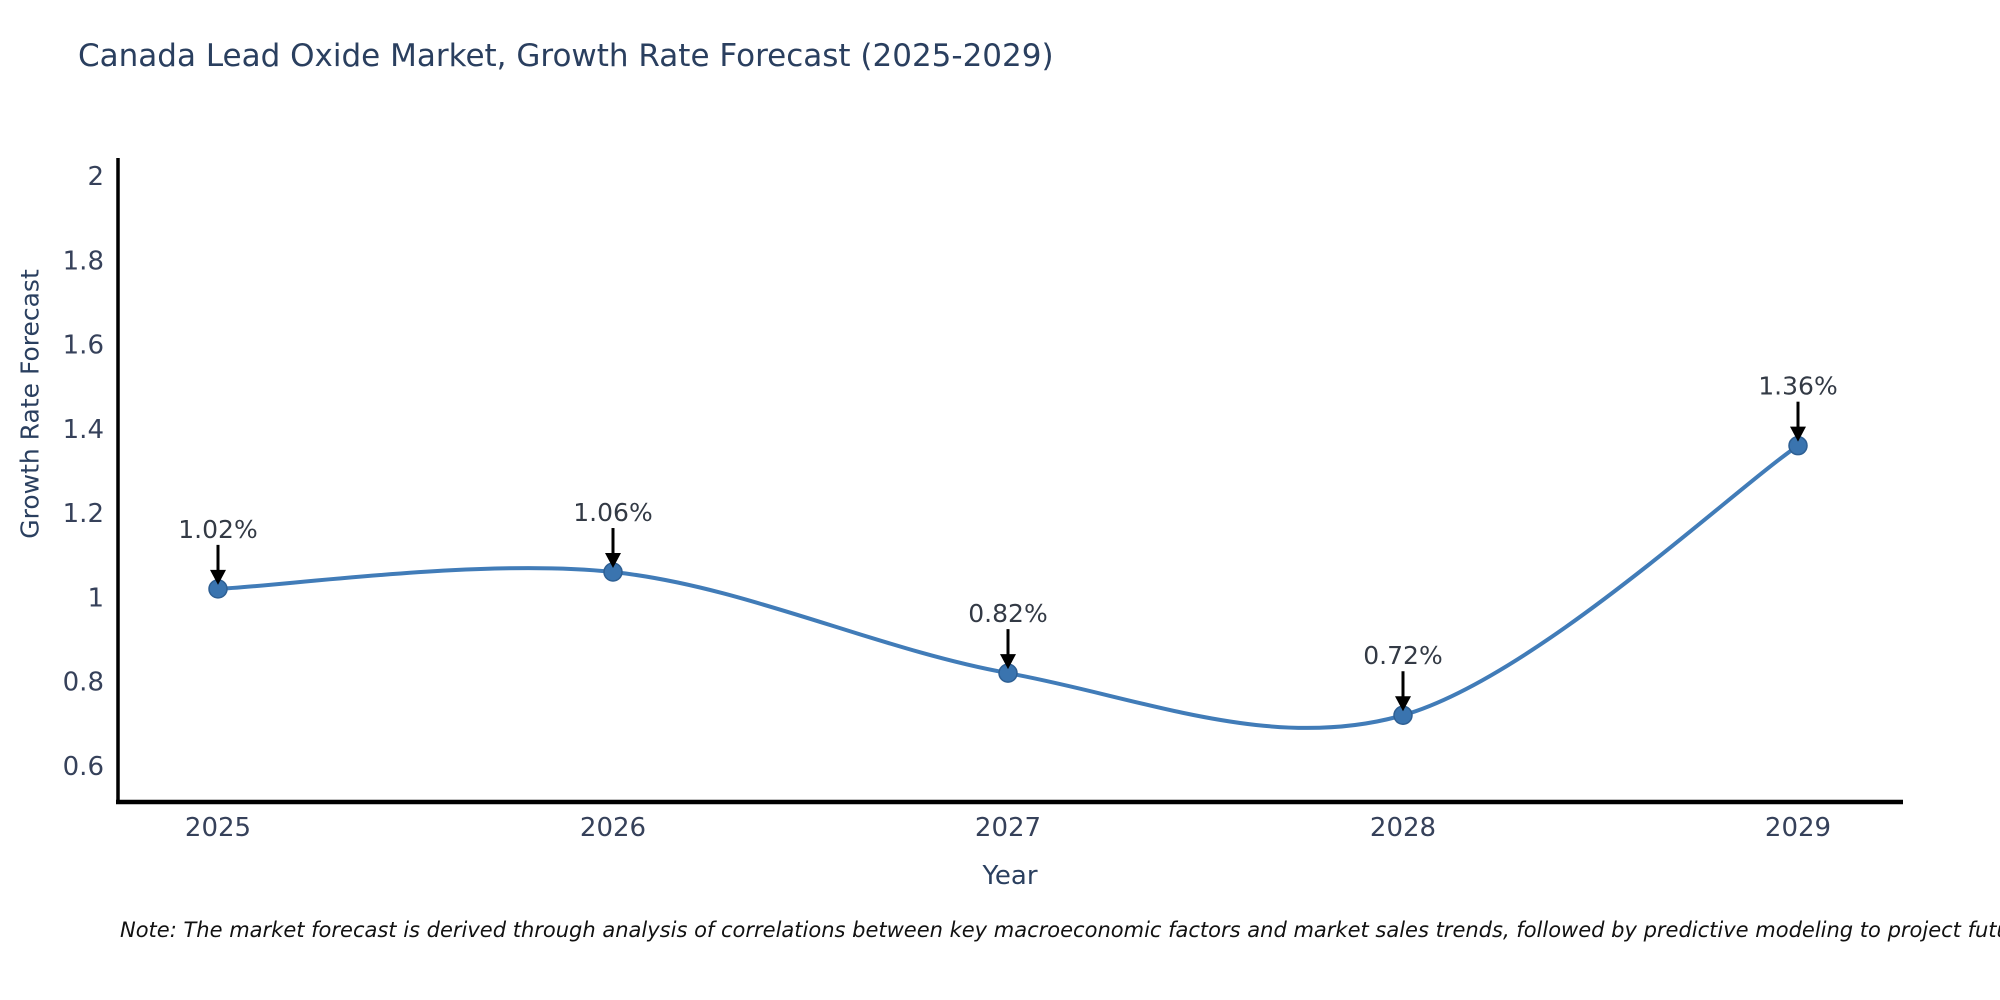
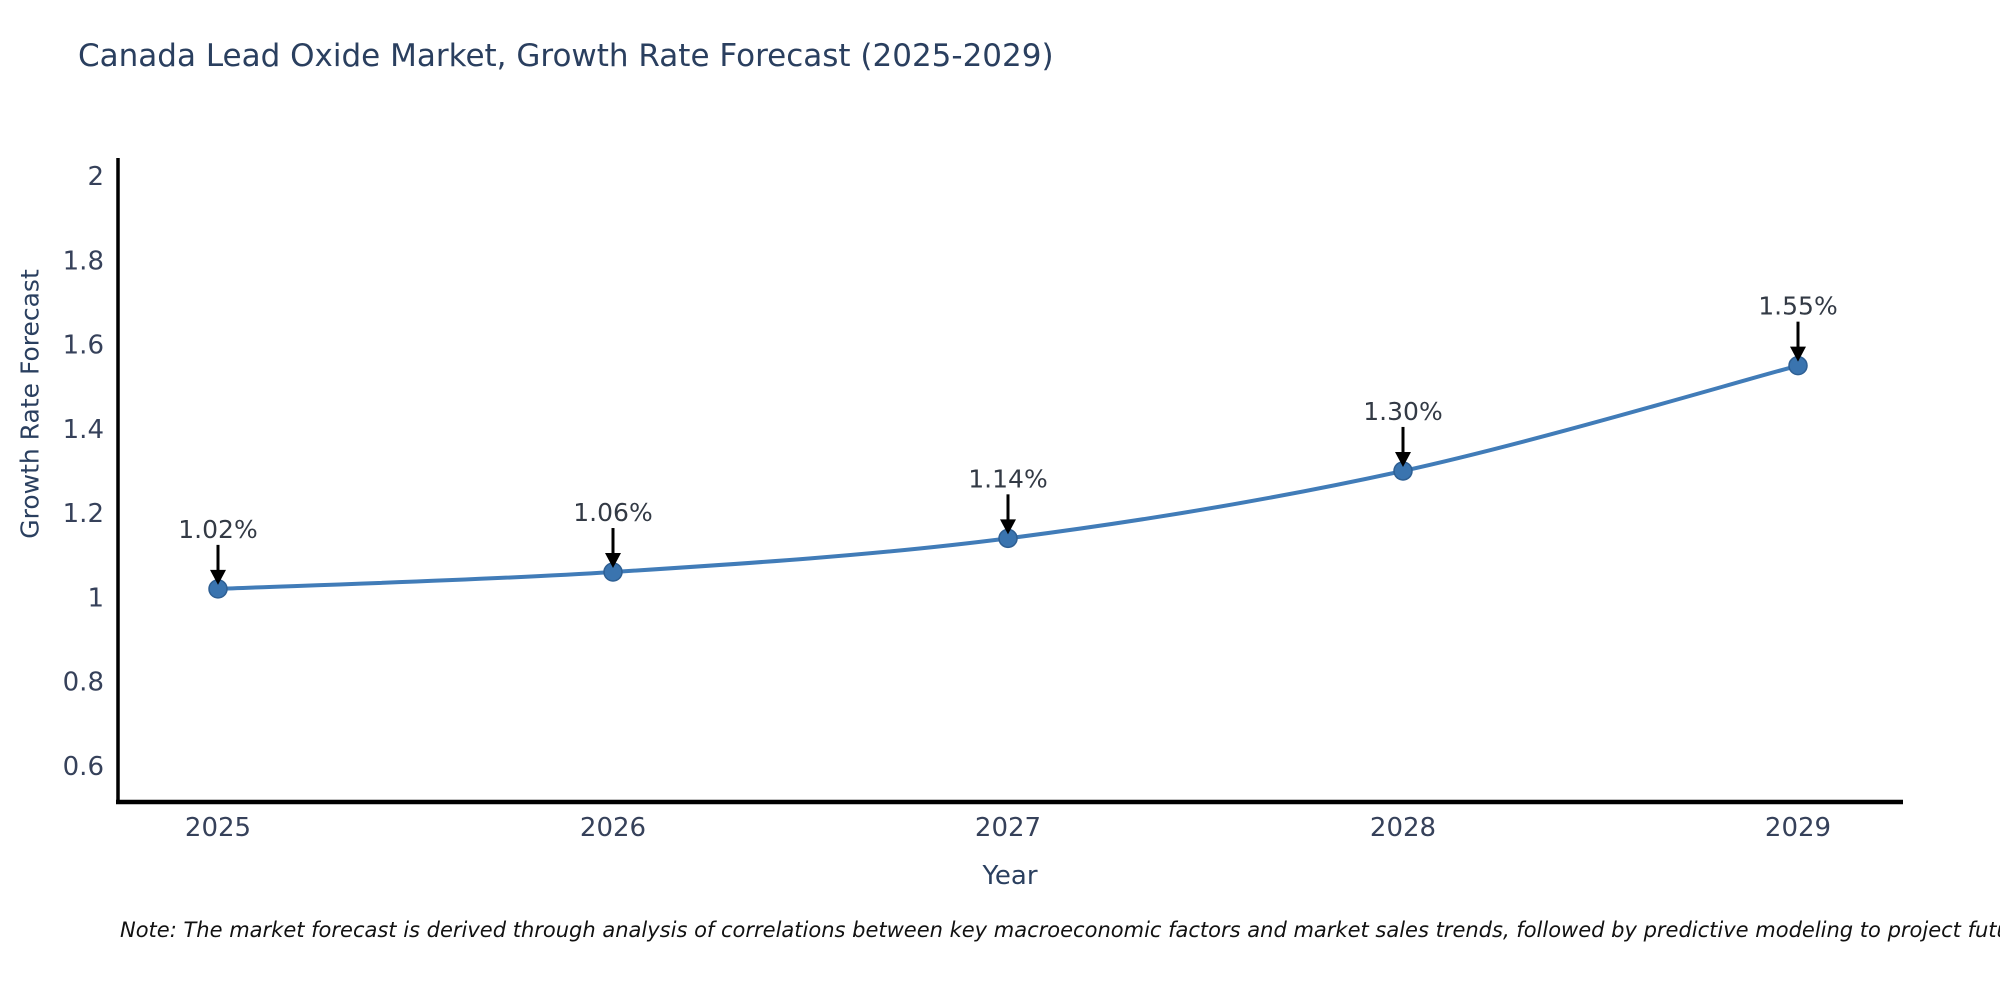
2027: 0.82% -> 1.14%
2028: 0.72% -> 1.30%
2029: 1.36% -> 1.55%
